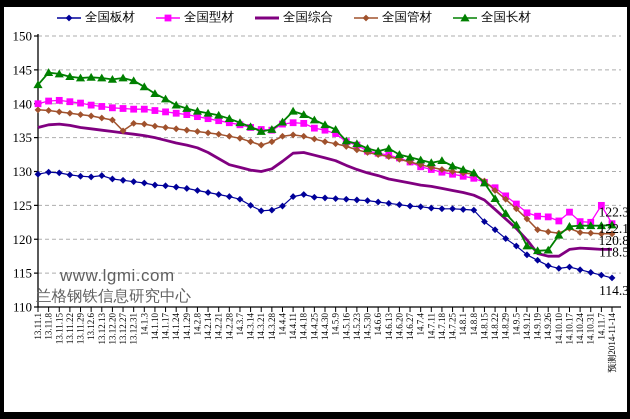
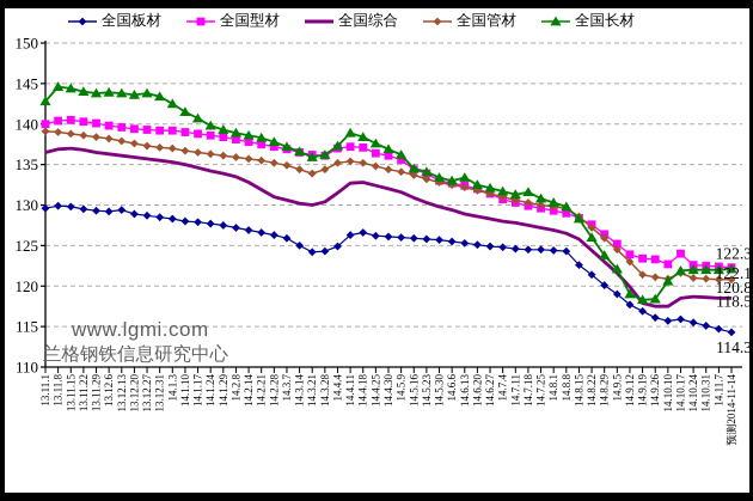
全国管材/13.12.27: 136 -> 137
全国型材/14.11.7: 125 -> 122
